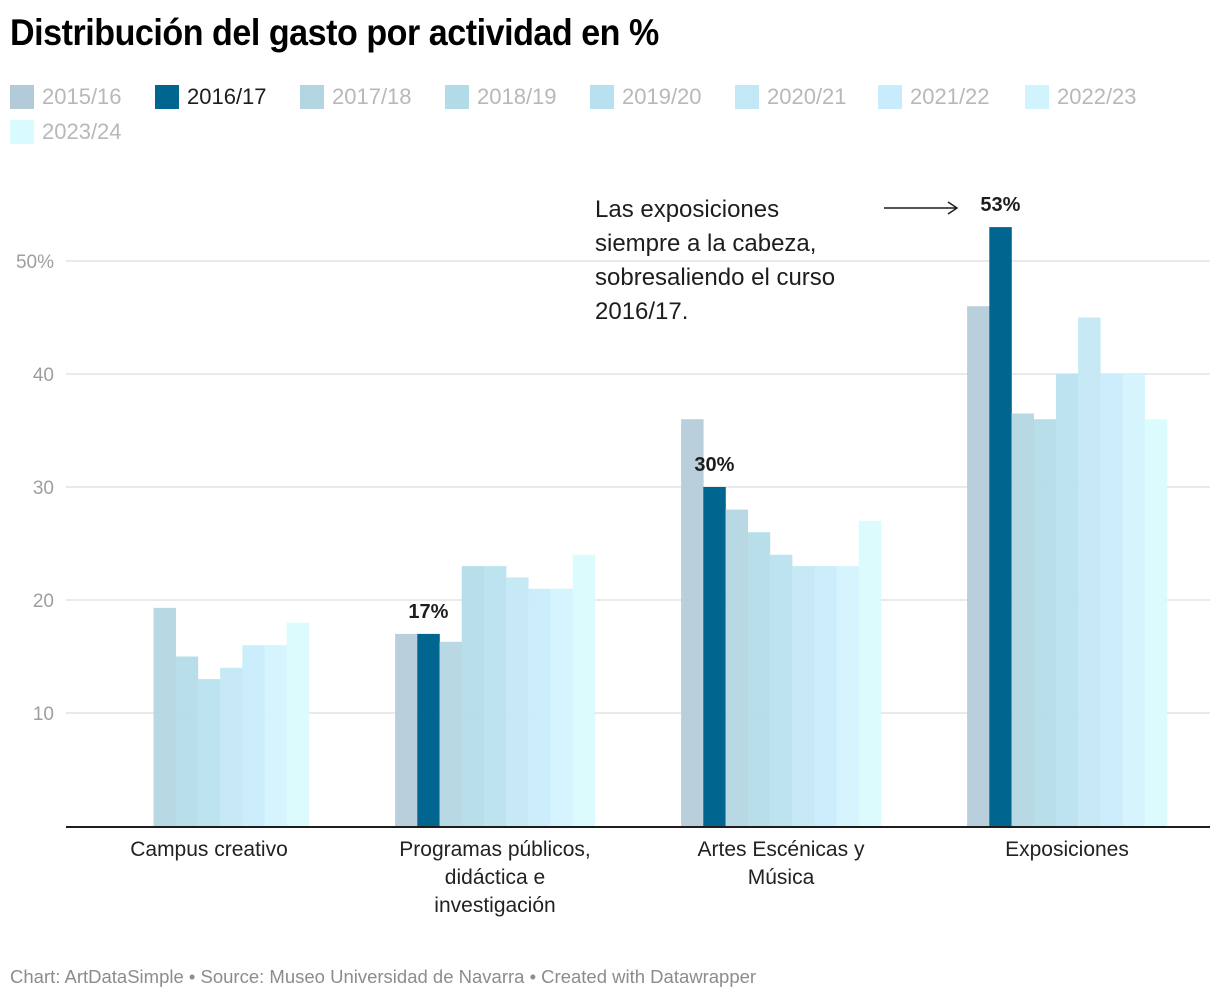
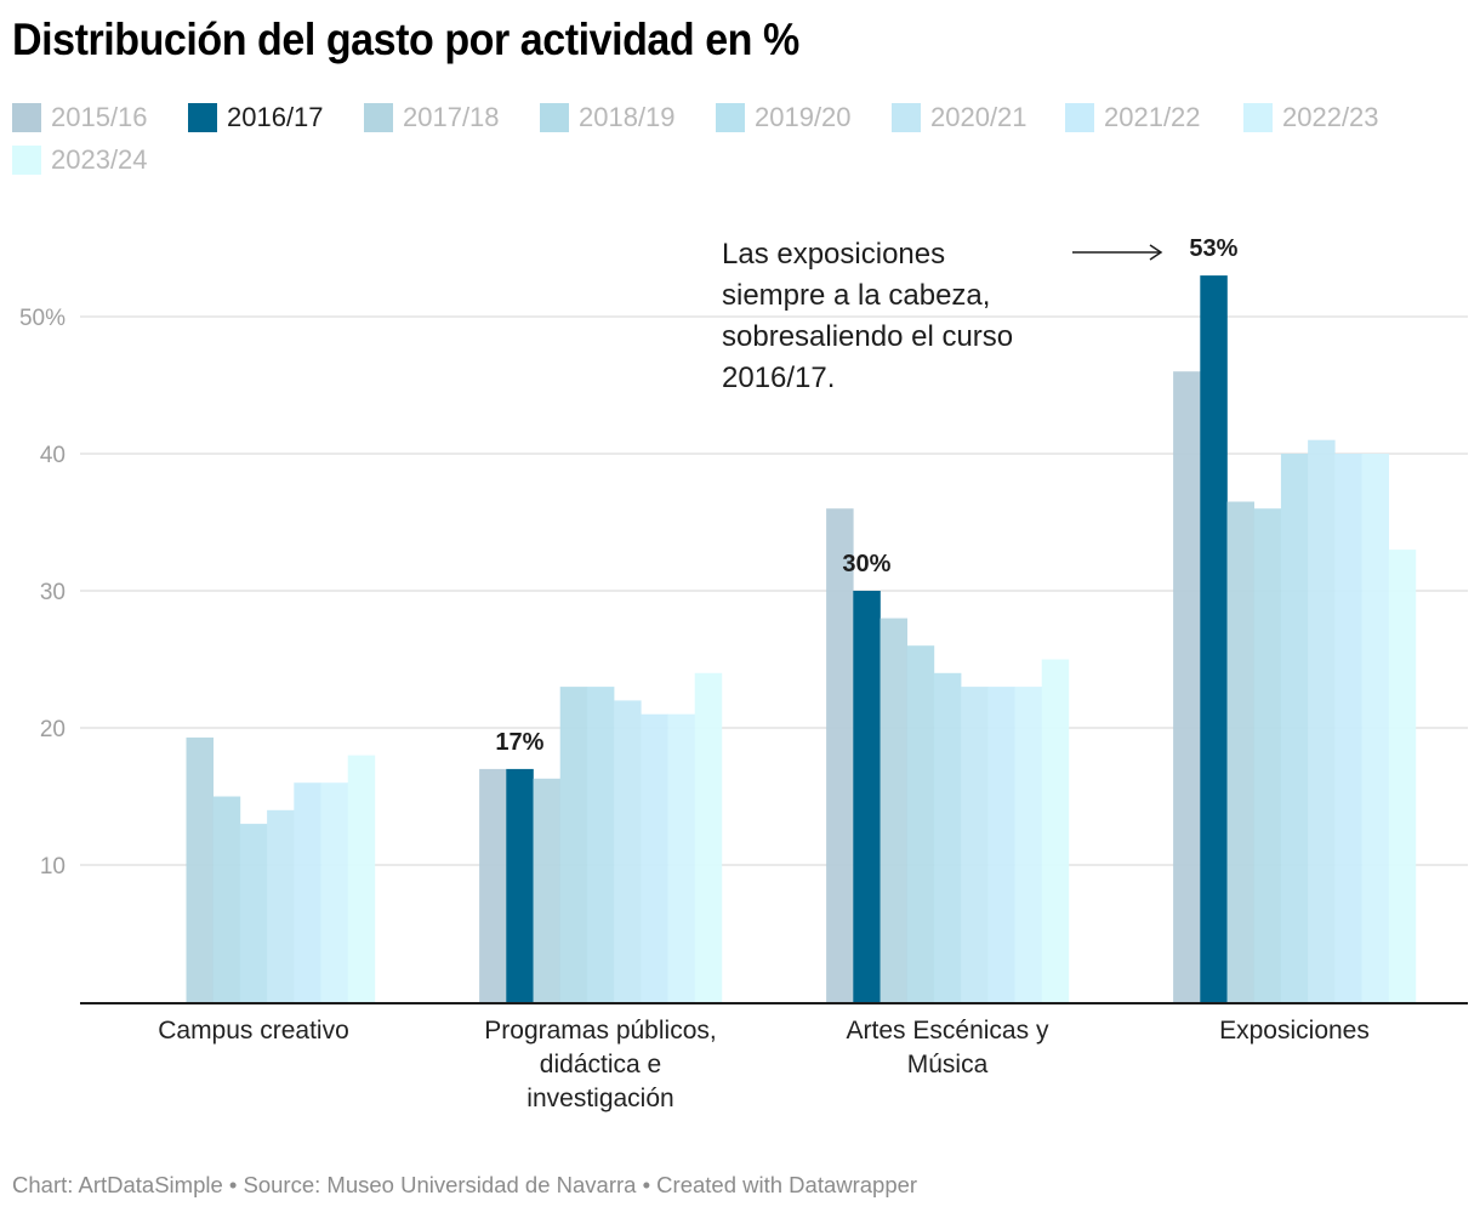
2023/24/Artes Escénicas y Música: 27% -> 25%
2020/21/Exposiciones: 45% -> 41%
2023/24/Exposiciones: 36% -> 33%
